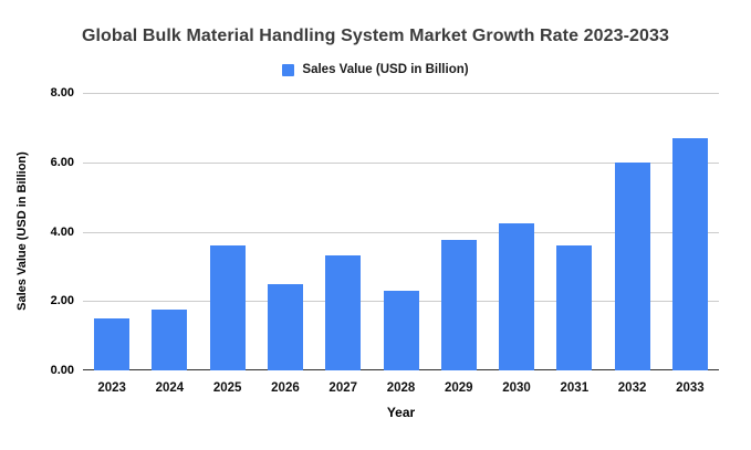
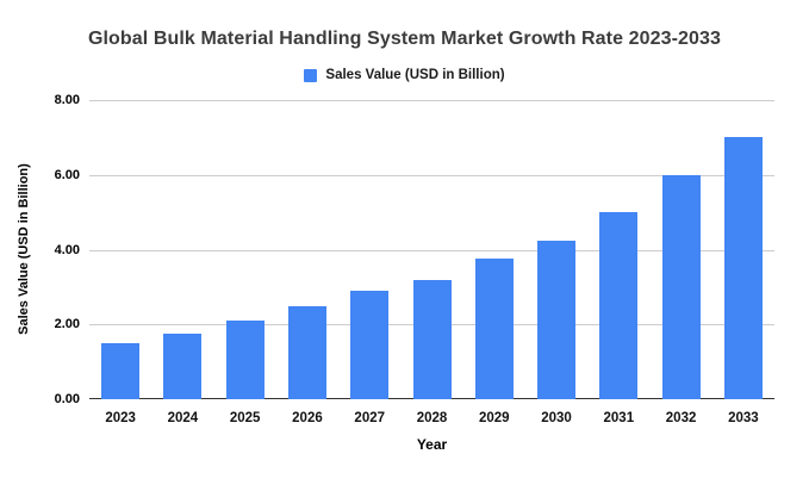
2025: 3.6 -> 2.1
2027: 3.3 -> 2.9
2028: 2.3 -> 3.2
2031: 3.6 -> 5.0
2033: 6.7 -> 7.0
